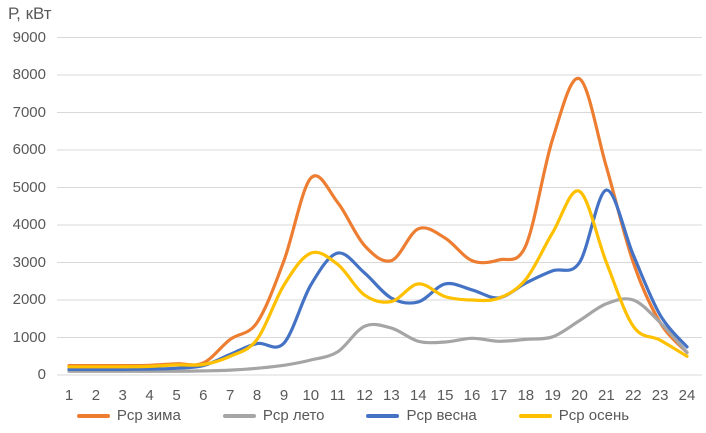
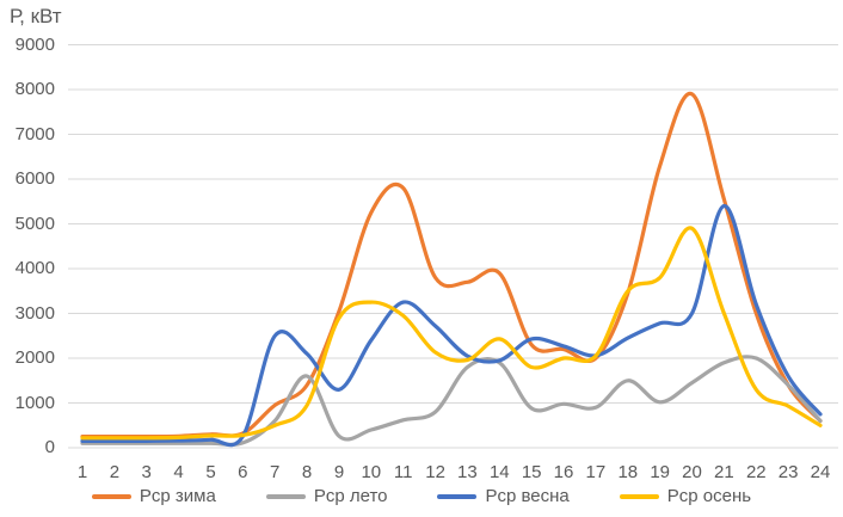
Рср лето/7: 100 -> 600
Рср весна/7: 600 -> 2500
Рср лето/8: 200 -> 1600
Рср весна/8: 800 -> 2100
Рср весна/9: 800 -> 1300
Рср осень/9: 2400 -> 2900
Рср зима/11: 4600 -> 5800
Рср зима/12: 3400 -> 3800
Рср лето/12: 1300 -> 800
Рср зима/13: 3000 -> 3700
Рср лето/13: 1200 -> 1800
Рср лето/14: 900 -> 1900
Рср зима/15: 3600 -> 2300
Рср осень/15: 2100 -> 1800
Рср зима/16: 3000 -> 2200
Рср зима/17: 3100 -> 2000
Рср лето/18: 1000 -> 1500
Рср осень/18: 2600 -> 3500
Рср весна/21: 4900 -> 5400
